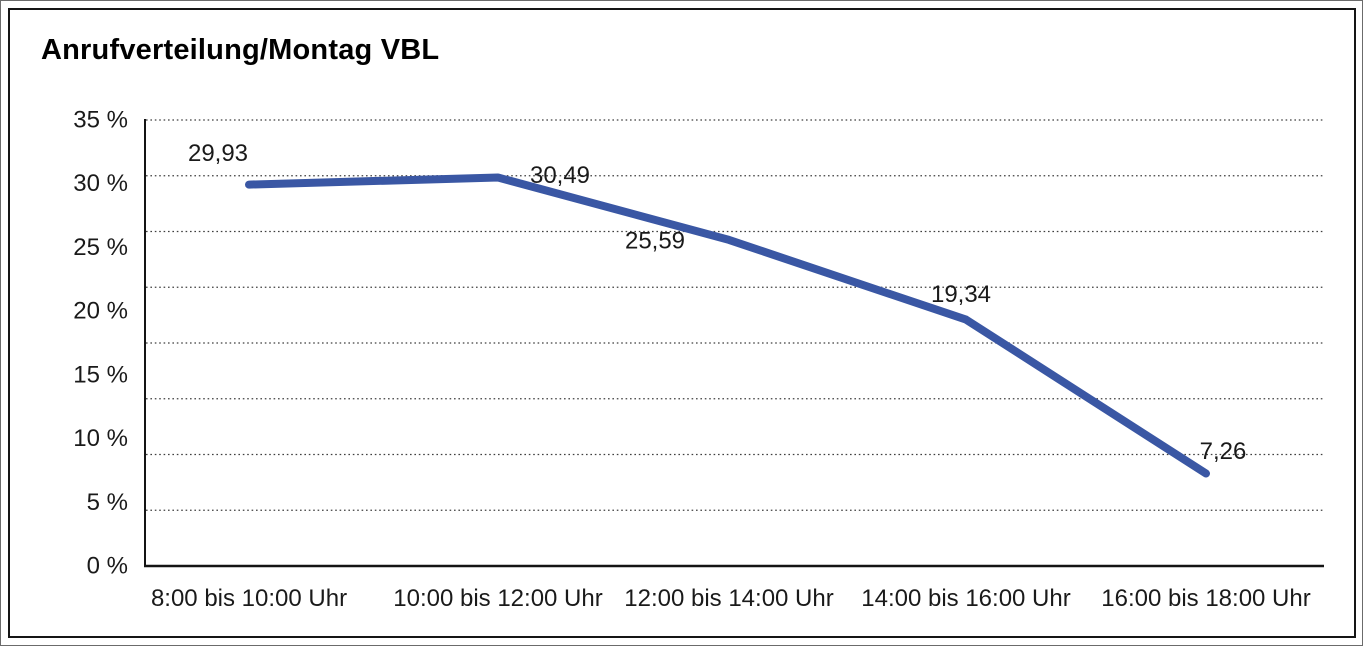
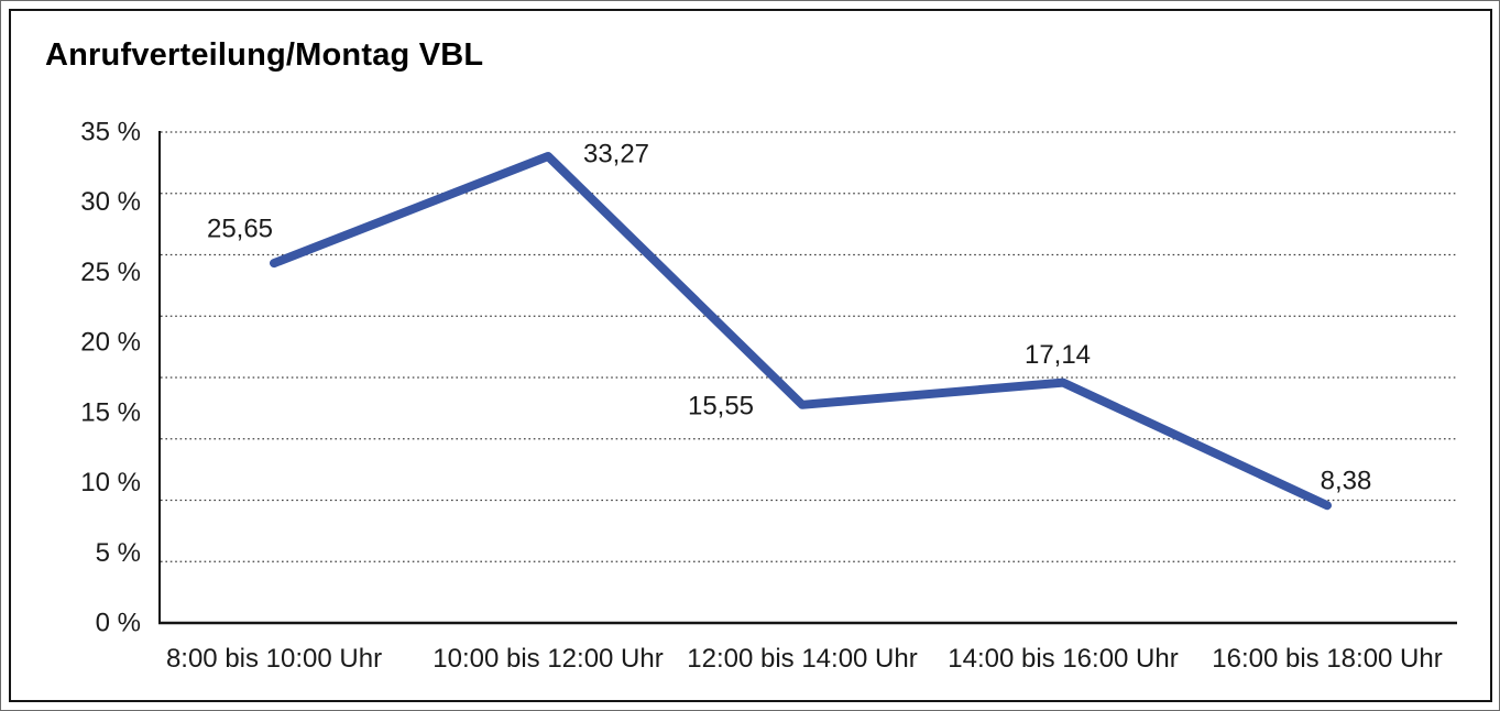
8:00 bis 10:00 Uhr: 29,93 -> 25,65
10:00 bis 12:00 Uhr: 30,49 -> 33,27
12:00 bis 14:00 Uhr: 25,59 -> 15,55
14:00 bis 16:00 Uhr: 19,34 -> 17,14
16:00 bis 18:00 Uhr: 7,26 -> 8,38
